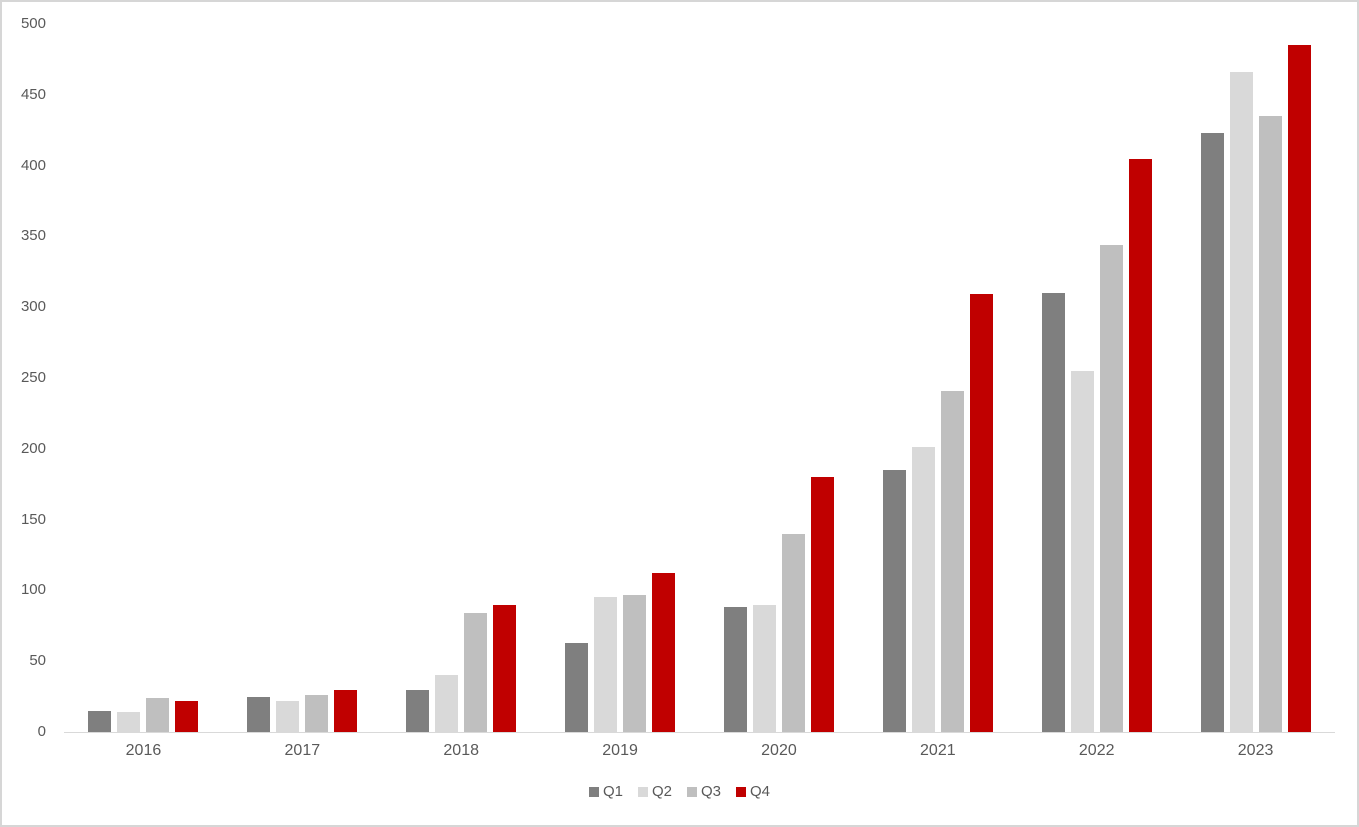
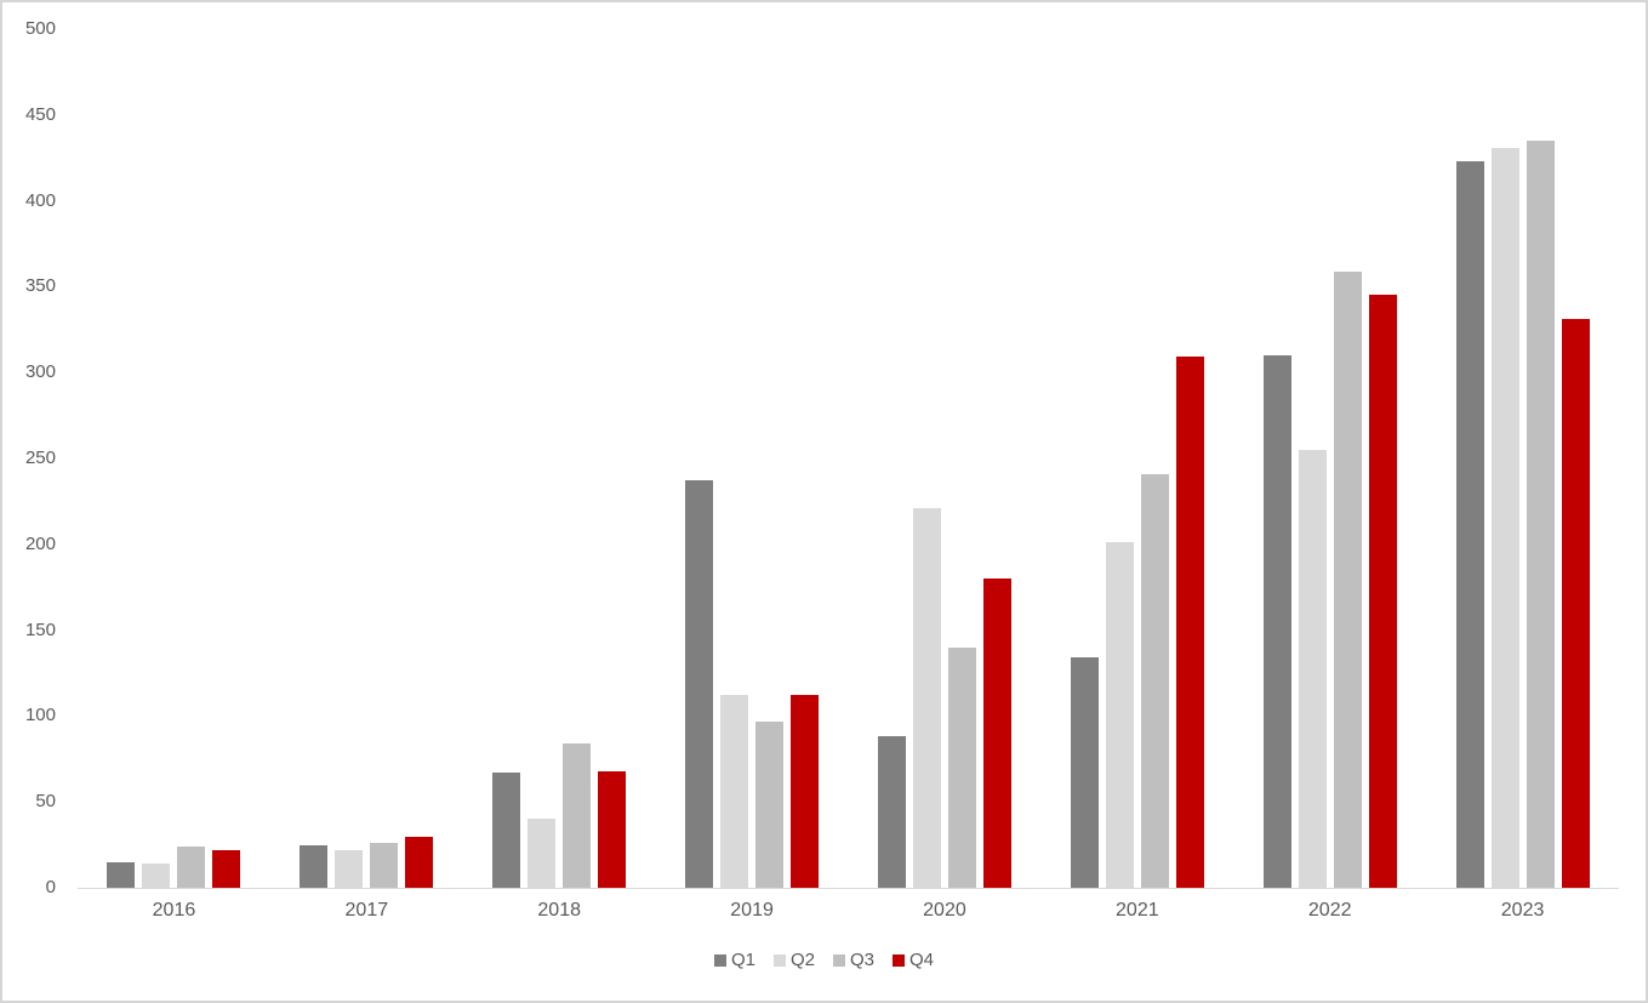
Q1/2018: 30 -> 67
Q4/2018: 90 -> 68
Q1/2019: 63 -> 237
Q2/2019: 95 -> 112
Q2/2020: 90 -> 221
Q1/2021: 185 -> 134
Q3/2022: 344 -> 359
Q4/2022: 405 -> 345
Q2/2023: 466 -> 431
Q4/2023: 485 -> 331
